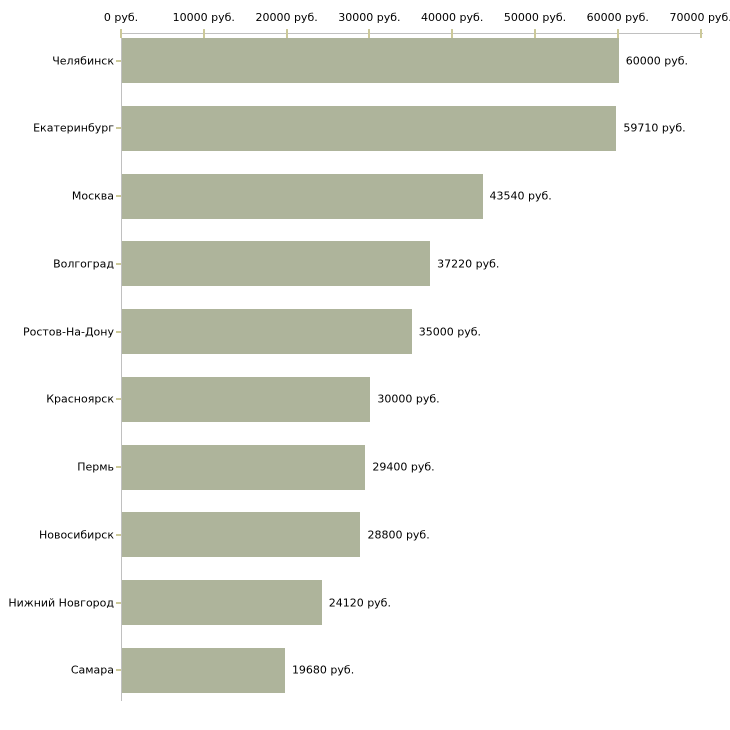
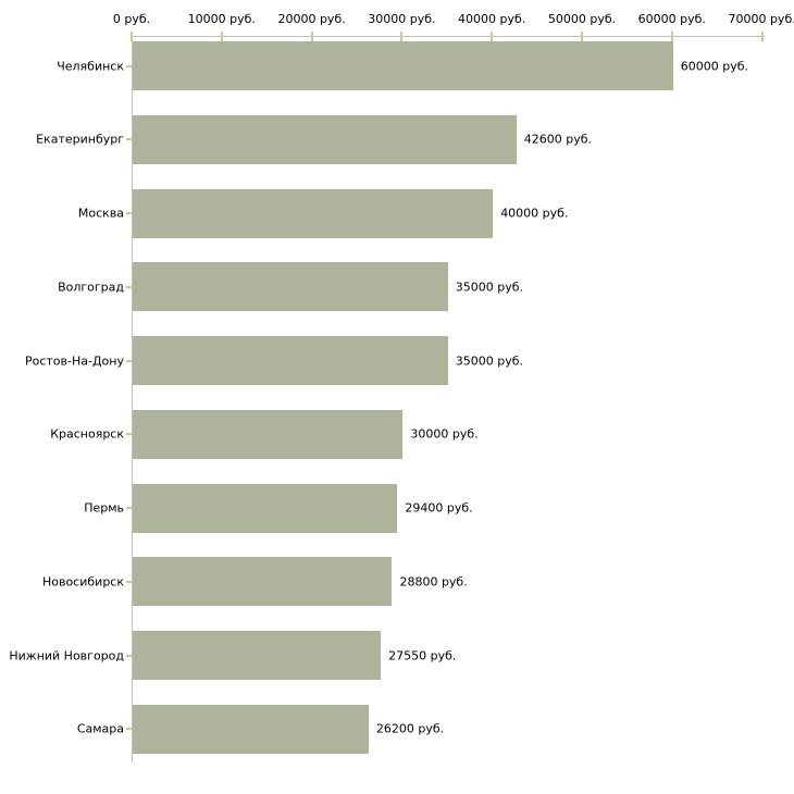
Екатеринбург: 59710 -> 42600
Москва: 43540 -> 40000
Волгоград: 37220 -> 35000
Нижний Новгород: 24120 -> 27550
Самара: 19680 -> 26200
